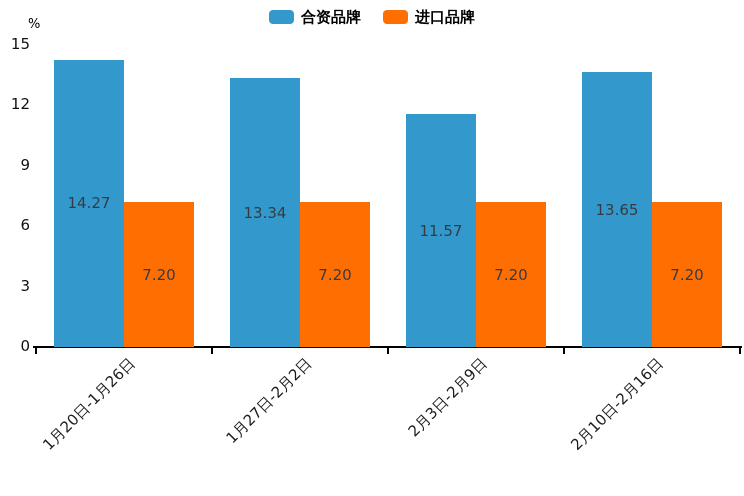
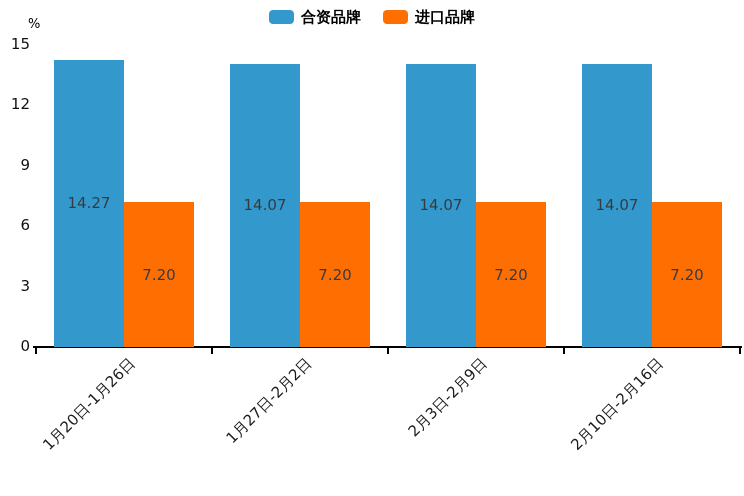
合资品牌/1月27日-2月2日: 13.34 -> 14.07
合资品牌/2月3日-2月9日: 11.57 -> 14.07
合资品牌/2月10日-2月16日: 13.65 -> 14.07
